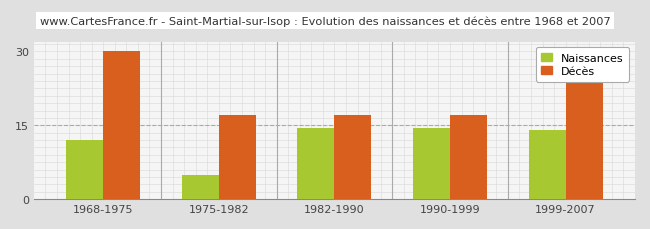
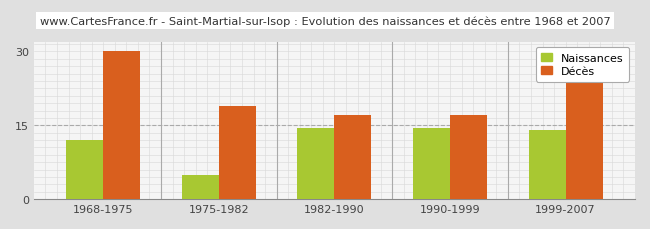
Décès/1975-1982: 17.0 -> 19.0
